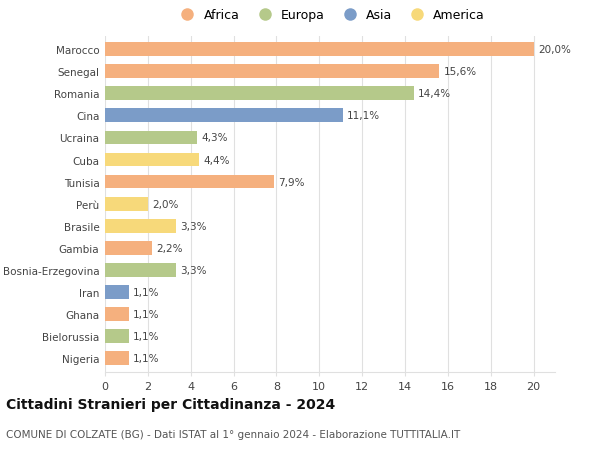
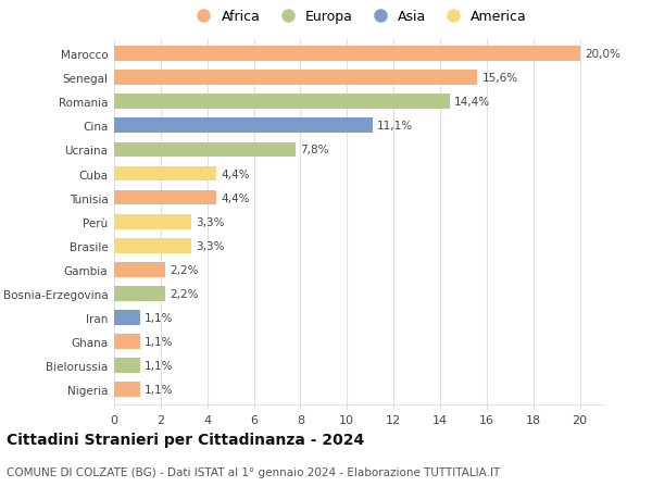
Ucraina: 4,3% -> 7,8%
Tunisia: 7,9% -> 4,4%
Perù: 2,0% -> 3,3%
Bosnia-Erzegovina: 3,3% -> 2,2%
